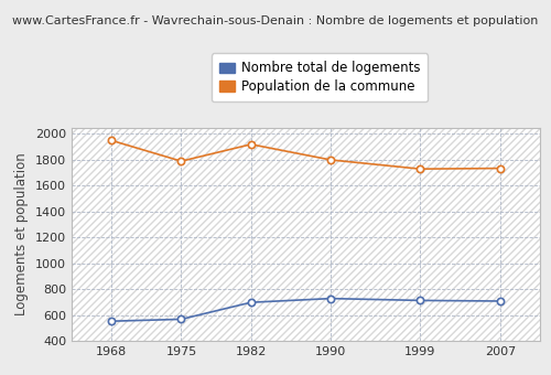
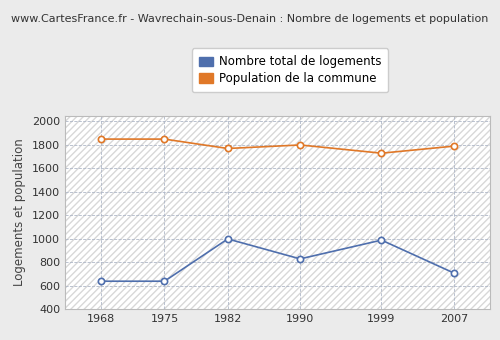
Nombre total de logements/1968: 560 -> 640
Population de la commune/1968: 1950 -> 1850
Nombre total de logements/1975: 570 -> 640
Population de la commune/1975: 1790 -> 1850
Nombre total de logements/1982: 700 -> 1000
Population de la commune/1982: 1920 -> 1770
Nombre total de logements/1990: 730 -> 830
Nombre total de logements/1999: 720 -> 990
Population de la commune/2007: 1740 -> 1790
